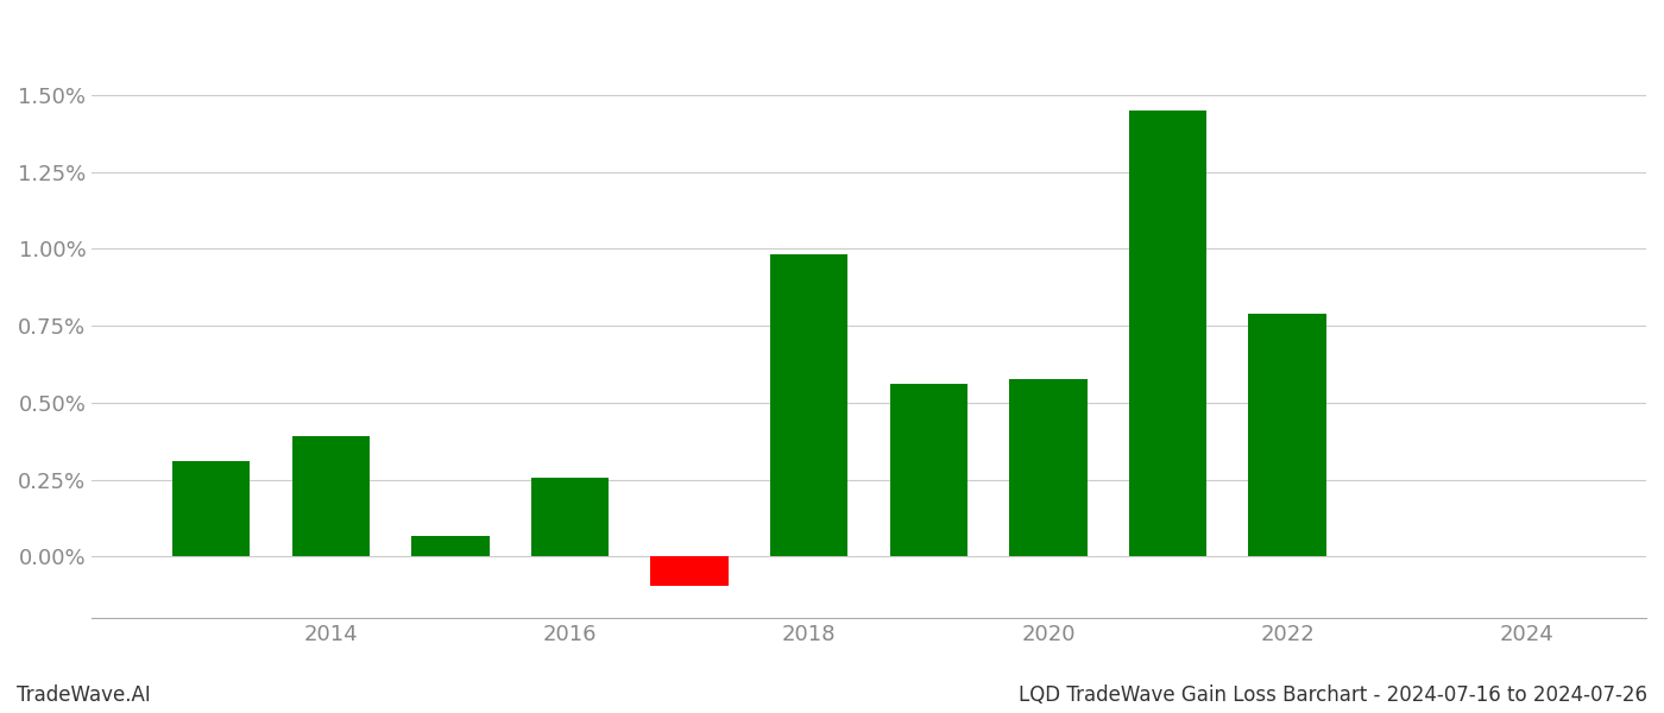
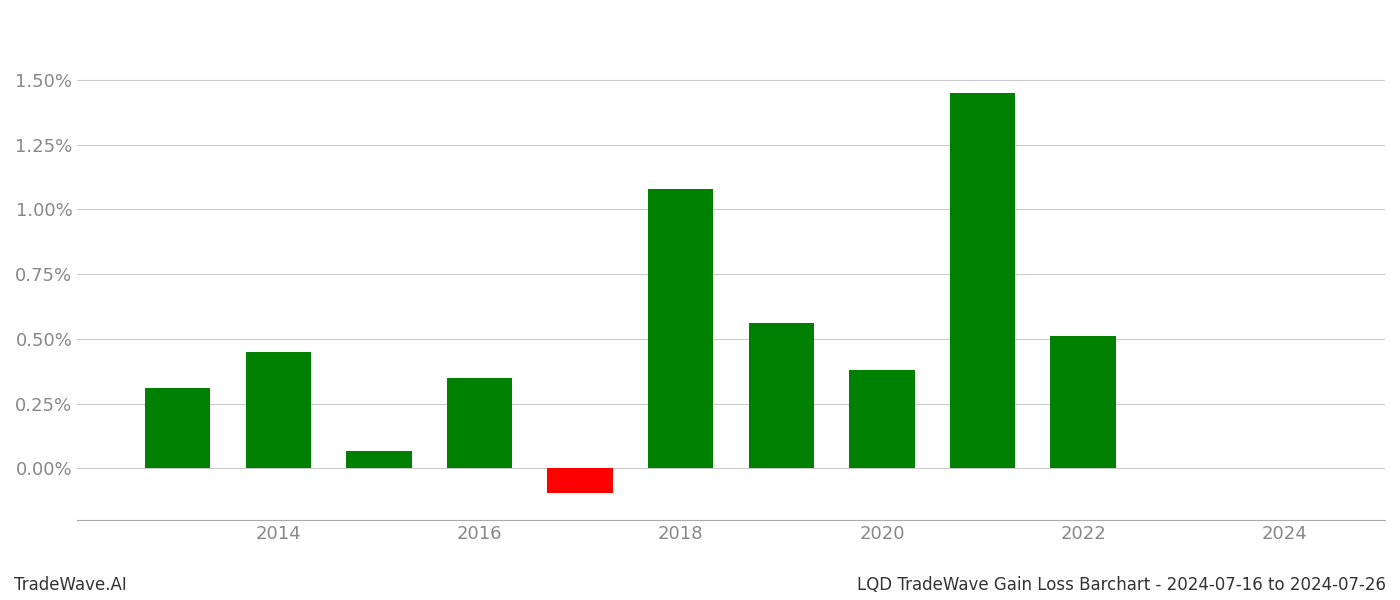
2014: 0.390% -> 0.450%
2016: 0.255% -> 0.350%
2018: 0.980% -> 1.080%
2020: 0.575% -> 0.380%
2022: 0.790% -> 0.510%
